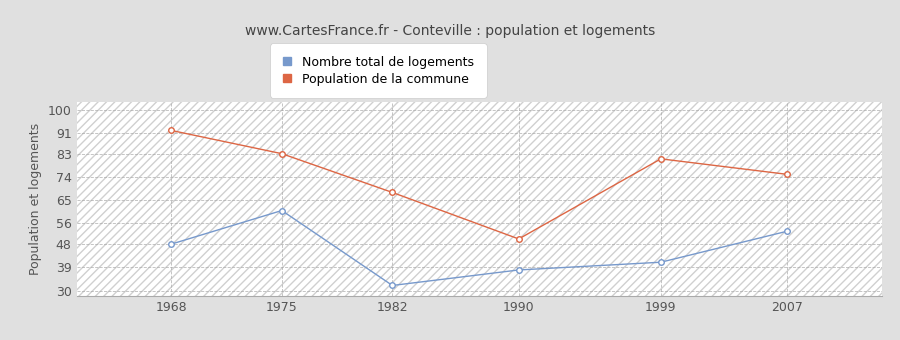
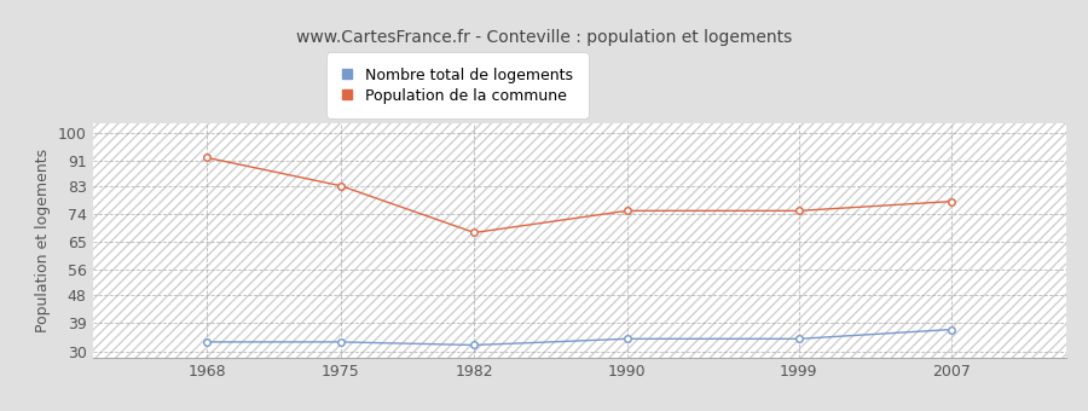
Nombre total de logements/1968: 48 -> 33
Nombre total de logements/1975: 61 -> 33
Nombre total de logements/1990: 38 -> 34
Population de la commune/1990: 50 -> 75
Nombre total de logements/1999: 41 -> 34
Population de la commune/1999: 81 -> 75
Nombre total de logements/2007: 53 -> 37
Population de la commune/2007: 75 -> 78
